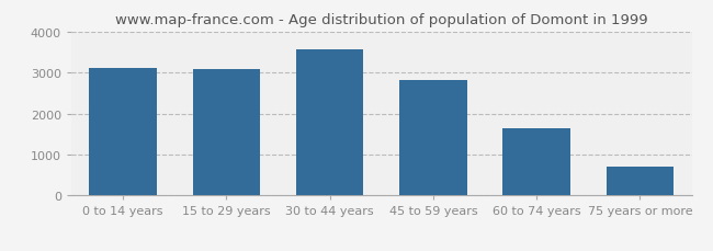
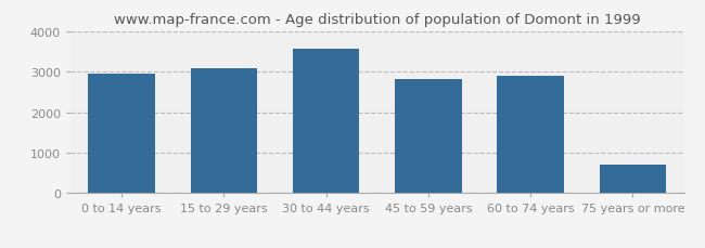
0 to 14 years: 3120 -> 2950
60 to 74 years: 1650 -> 2900
